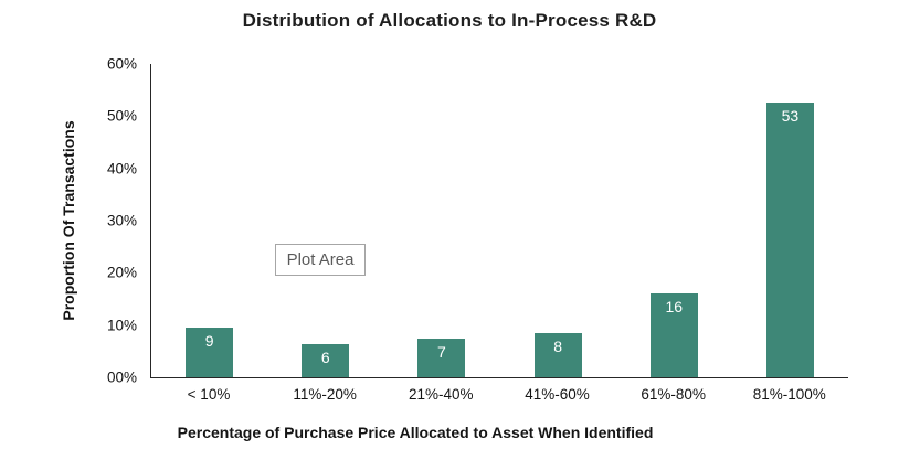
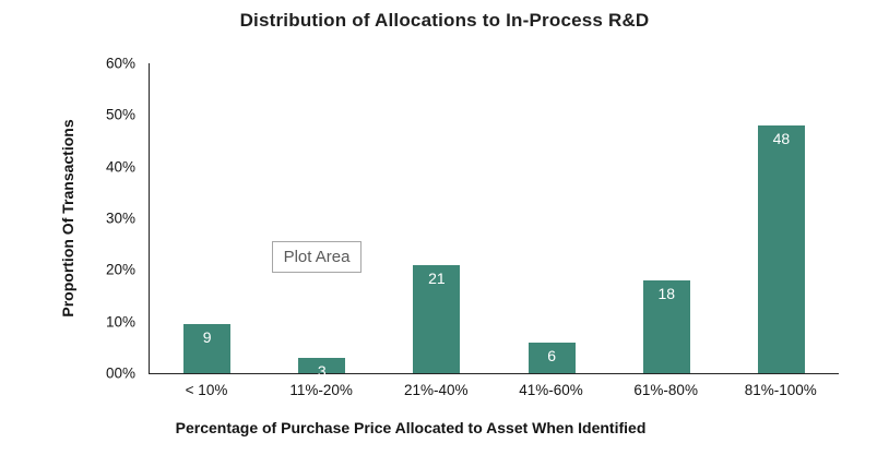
11%-20%: 6 -> 3
21%-40%: 7 -> 21
41%-60%: 8 -> 6
61%-80%: 16 -> 18
81%-100%: 53 -> 48
